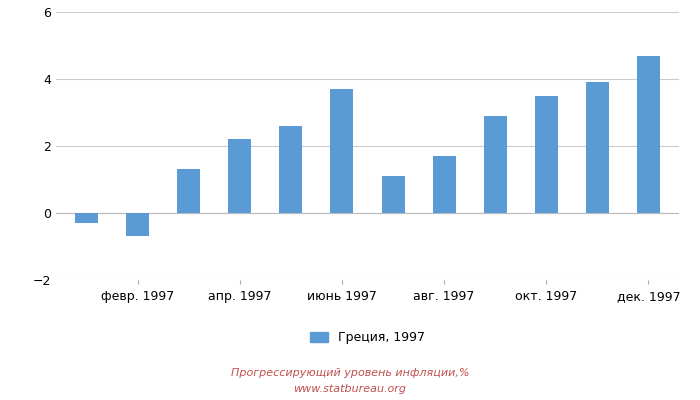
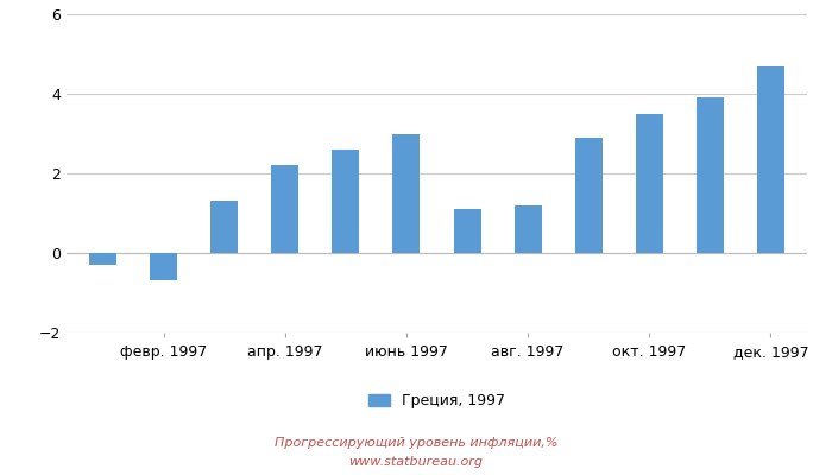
июнь 1997: 3.7 -> 3.0
авг. 1997: 1.7 -> 1.2
